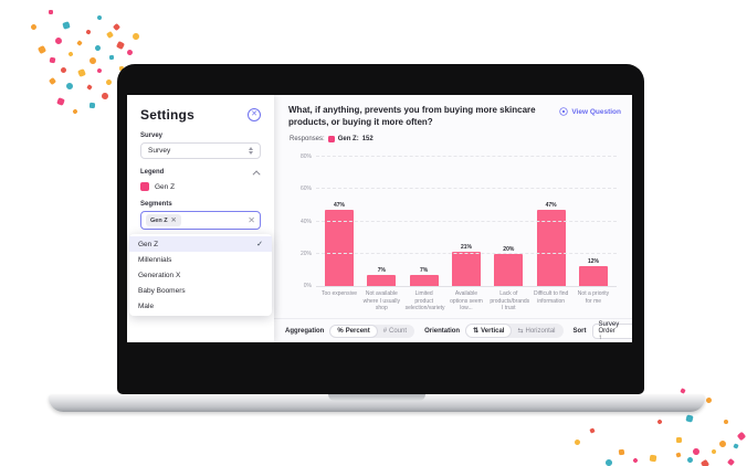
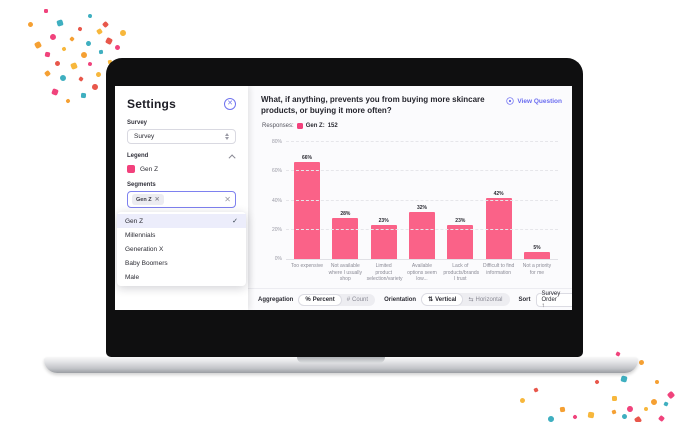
Too expensive: 47% -> 66%
Not available where I usually shop: 7% -> 28%
Limited product selection/variety: 7% -> 23%
Available options seem low...: 21% -> 32%
Lack of products/brands I trust: 20% -> 23%
Difficult to find information: 47% -> 42%
Not a priority for me: 12% -> 5%
